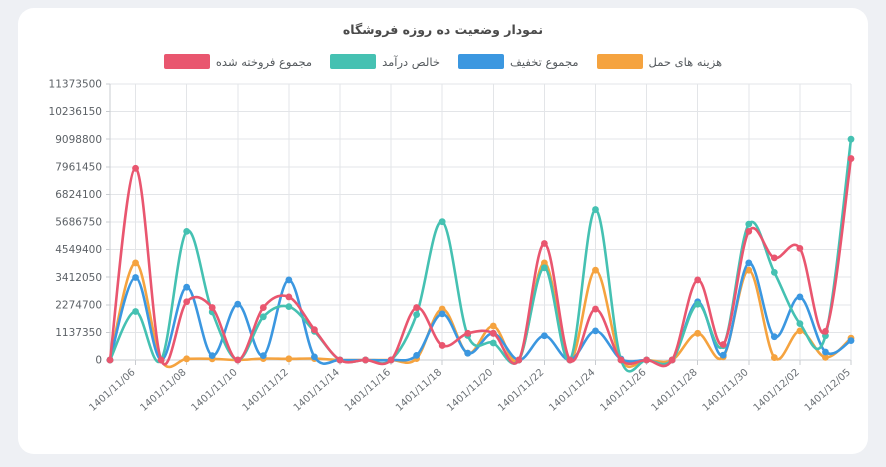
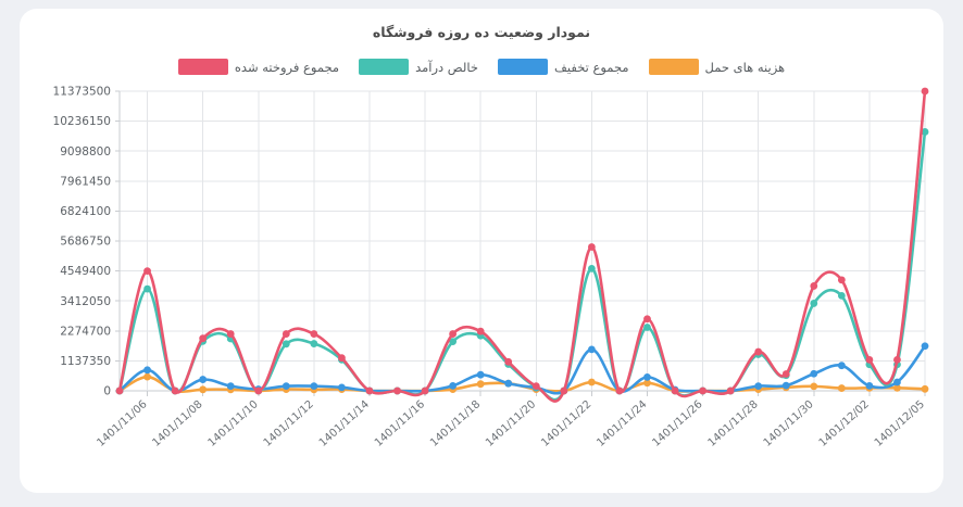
مجموع فروخته شده/1401/11/06: 7900000 -> 4500000
خالص درآمد/1401/11/06: 2000000 -> 3900000
مجموع تخفیف/1401/11/06: 3400000 -> 800000
هزینه های حمل/1401/11/06: 4000000 -> 500000
مجموع فروخته شده/1401/11/08: 2400000 -> 2000000
خالص درآمد/1401/11/08: 5300000 -> 1900000
مجموع تخفیف/1401/11/08: 3000000 -> 400000
مجموع تخفیف/1401/11/10: 2300000 -> 100000
مجموع فروخته شده/1401/11/12: 2600000 -> 2200000
خالص درآمد/1401/11/12: 2200000 -> 1800000
مجموع تخفیف/1401/11/12: 3300000 -> 200000
مجموع فروخته شده/1401/11/18: 600000 -> 2300000
خالص درآمد/1401/11/18: 5700000 -> 2100000
مجموع تخفیف/1401/11/18: 1900000 -> 600000
هزینه های حمل/1401/11/18: 2100000 -> 300000
مجموع فروخته شده/1401/11/20: 1100000 -> 200000
خالص درآمد/1401/11/20: 700000 -> 200000
مجموع تخفیف/1401/11/20: 1100000 -> 100000
هزینه های حمل/1401/11/20: 1400000 -> 100000
مجموع فروخته شده/1401/11/22: 4800000 -> 5500000
خالص درآمد/1401/11/22: 3800000 -> 4600000
مجموع تخفیف/1401/11/22: 1000000 -> 1600000
هزینه های حمل/1401/11/22: 4000000 -> 300000
مجموع فروخته شده/1401/11/24: 2100000 -> 2700000
خالص درآمد/1401/11/24: 6200000 -> 2400000
مجموع تخفیف/1401/11/24: 1200000 -> 500000
هزینه های حمل/1401/11/24: 3700000 -> 300000
مجموع فروخته شده/1401/11/28: 3300000 -> 1500000
خالص درآمد/1401/11/28: 2300000 -> 1400000
مجموع تخفیف/1401/11/28: 2400000 -> 200000
هزینه های حمل/1401/11/28: 1100000 -> 100000
مجموع فروخته شده/1401/11/30: 5300000 -> 4000000
خالص درآمد/1401/11/30: 5600000 -> 3300000
مجموع تخفیف/1401/11/30: 4000000 -> 600000
هزینه های حمل/1401/11/30: 3700000 -> 200000
مجموع فروخته شده/1401/12/02: 4600000 -> 1200000
خالص درآمد/1401/12/02: 1500000 -> 1000000
مجموع تخفیف/1401/12/02: 2600000 -> 200000
هزینه های حمل/1401/12/02: 1200000 -> 100000
مجموع فروخته شده/1401/12/05: 8300000 -> 11400000
خالص درآمد/1401/12/05: 9100000 -> 9800000
مجموع تخفیف/1401/12/05: 800000 -> 1700000
هزینه های حمل/1401/12/05: 900000 -> 100000
